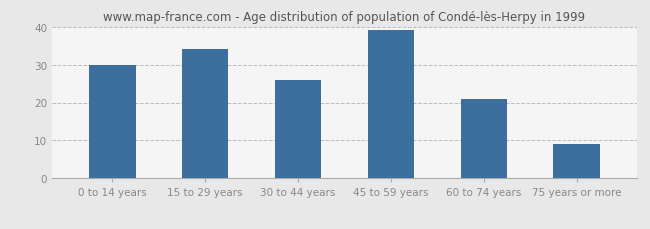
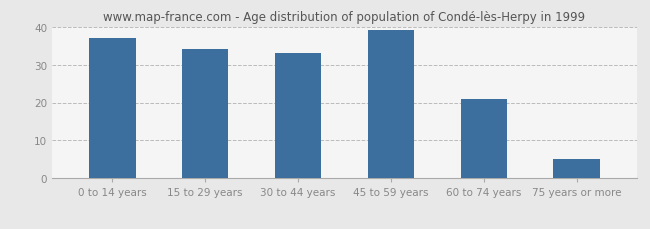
0 to 14 years: 30 -> 37
30 to 44 years: 26 -> 33
75 years or more: 9 -> 5
